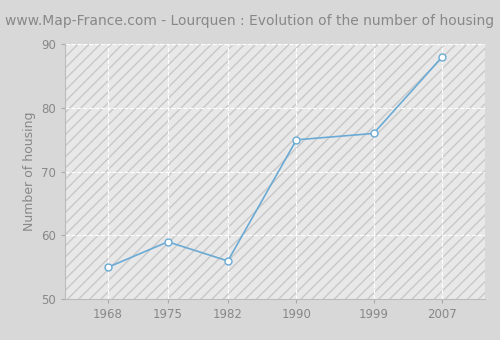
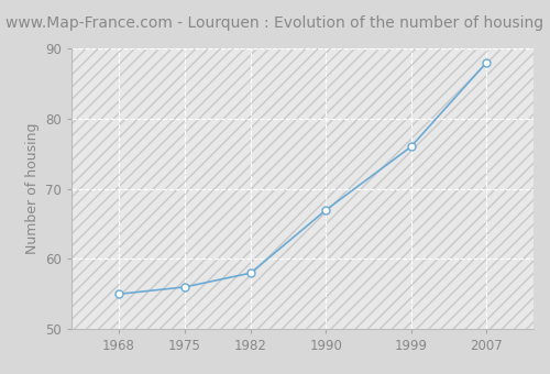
1975: 59 -> 56
1982: 56 -> 58
1990: 75 -> 67
